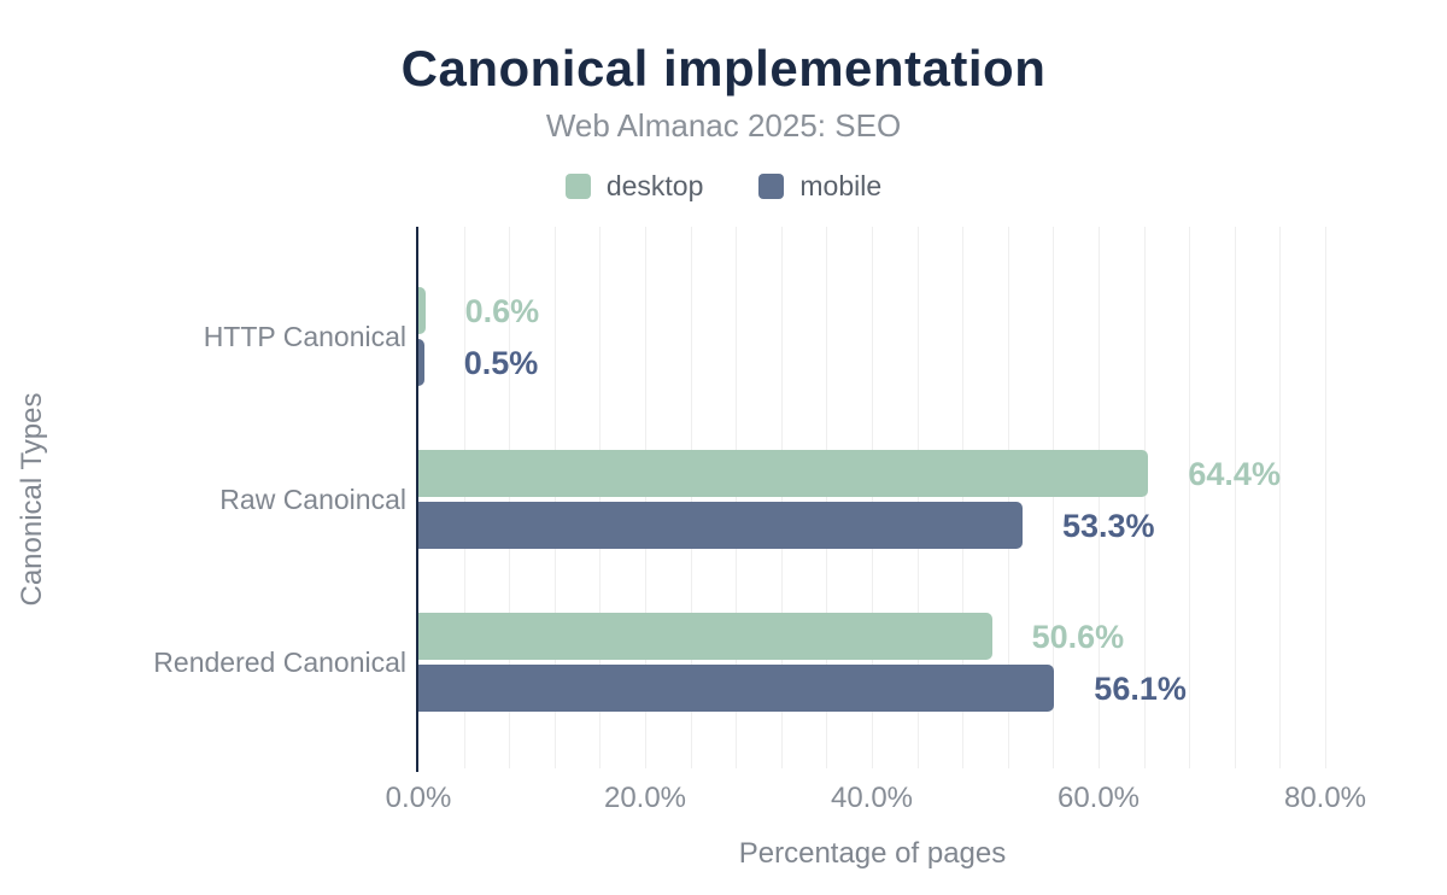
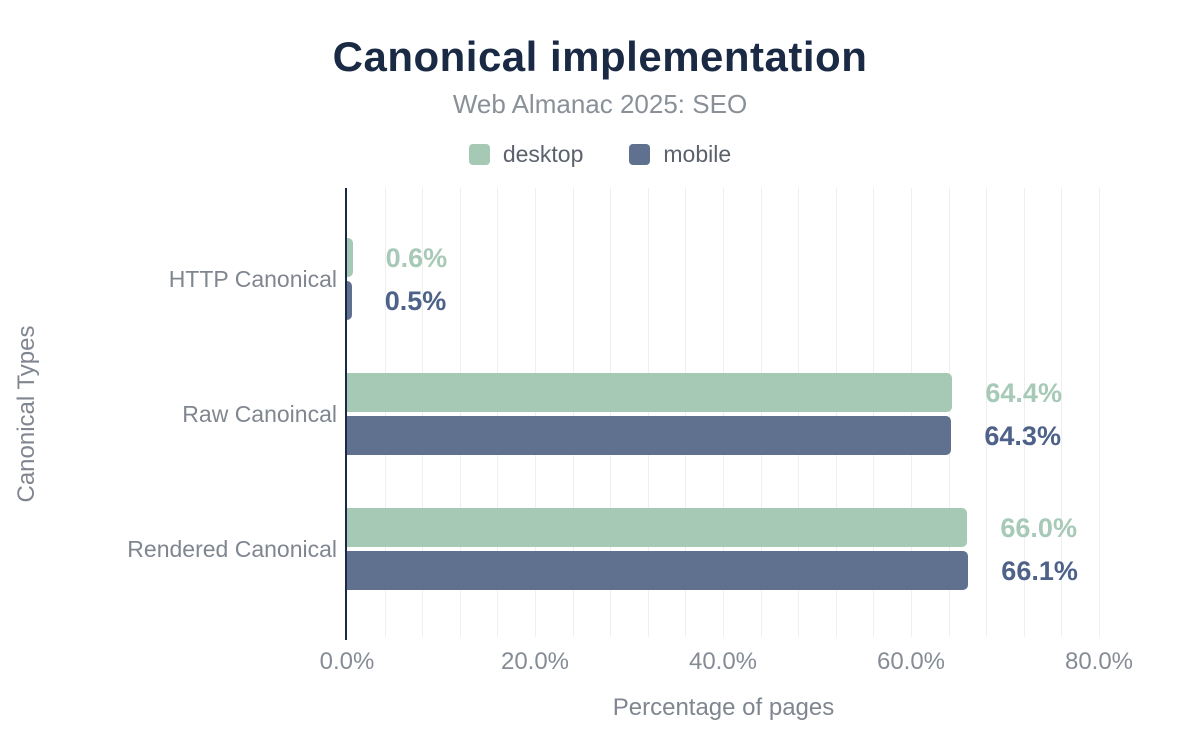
mobile/Raw Canoincal: 53.3% -> 64.3%
desktop/Rendered Canonical: 50.6% -> 66.0%
mobile/Rendered Canonical: 56.1% -> 66.1%
